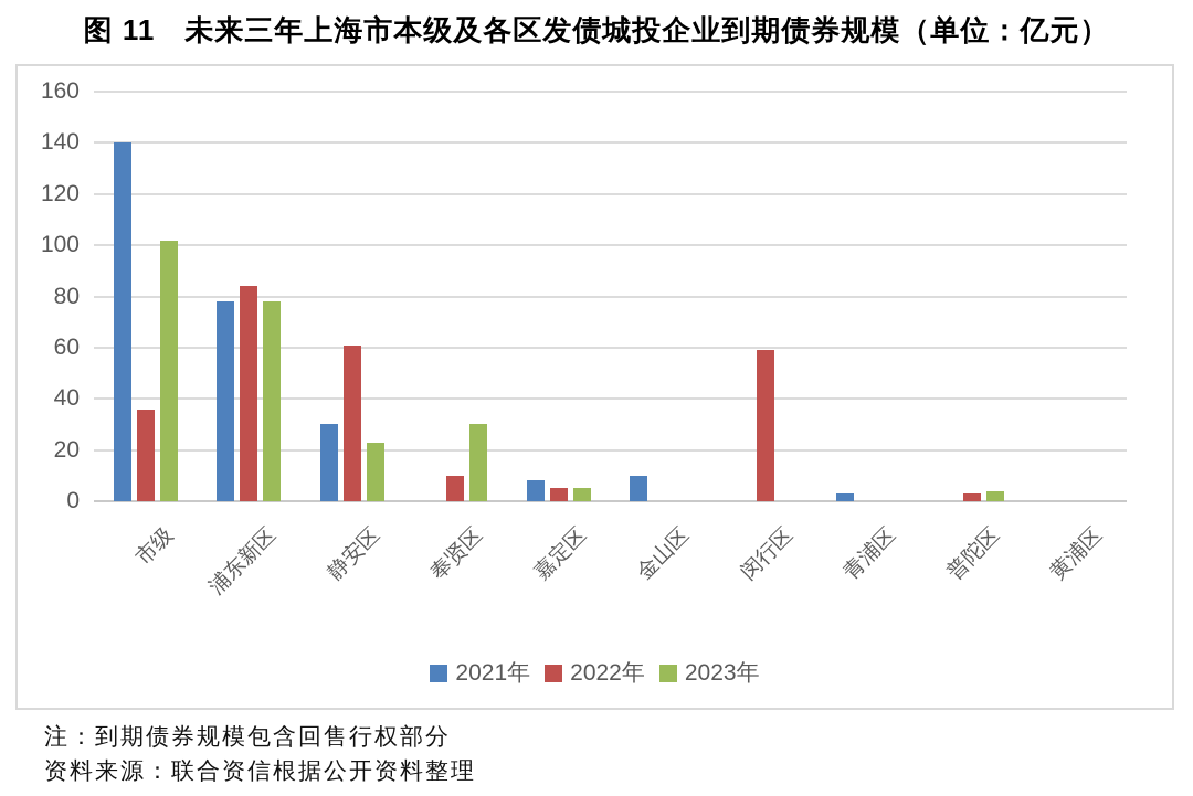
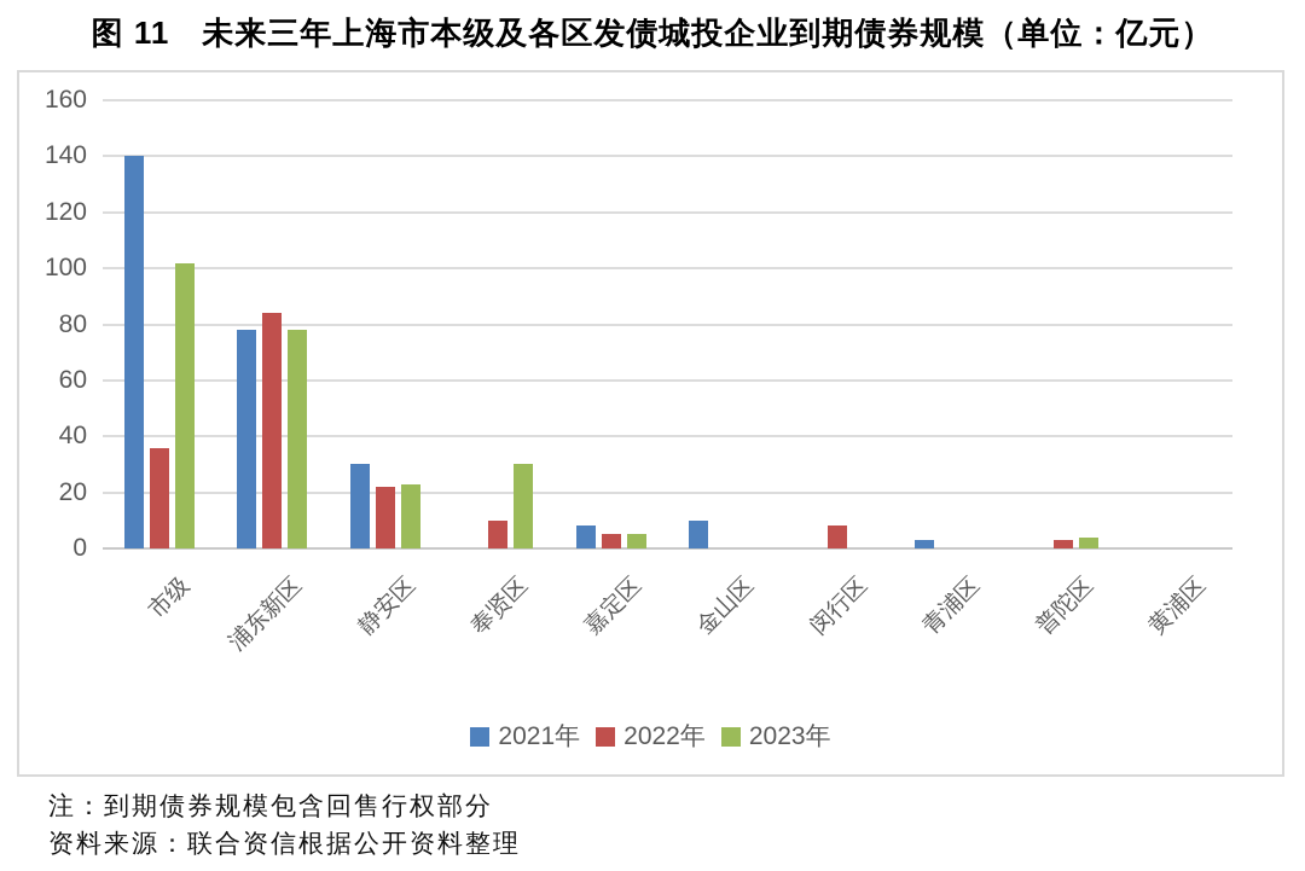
2022年/静安区: 61 -> 22
2022年/闵行区: 59 -> 8
